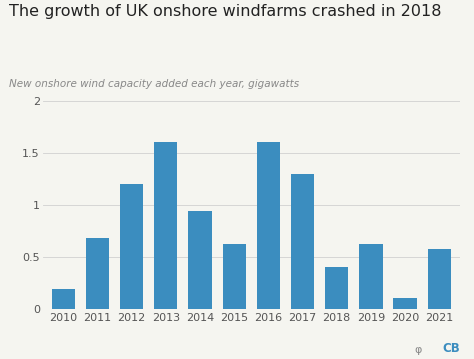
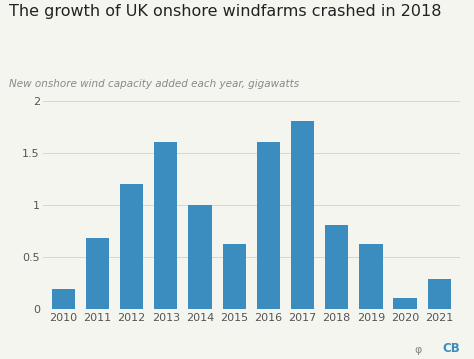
2014: 0.94 -> 1.00
2017: 1.29 -> 1.80
2018: 0.40 -> 0.80
2021: 0.57 -> 0.29
